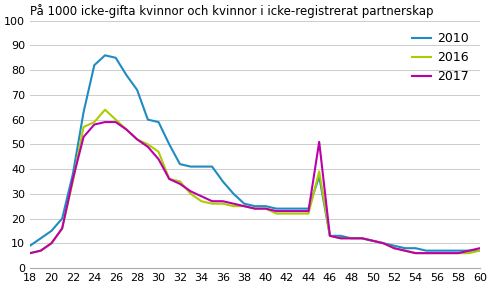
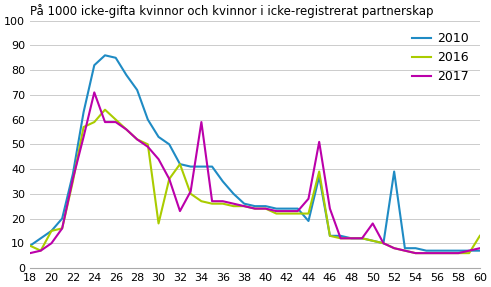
2016/18: 6 -> 9
2016/20: 10 -> 15
2017/24: 58 -> 71
2010/30: 59 -> 53
2016/30: 47 -> 18
2016/32: 35 -> 42
2017/32: 34 -> 23
2017/34: 29 -> 59
2010/44: 24 -> 19
2017/44: 23 -> 28
2017/46: 13 -> 24
2017/50: 11 -> 18
2010/52: 9 -> 39
2016/60: 7 -> 13
